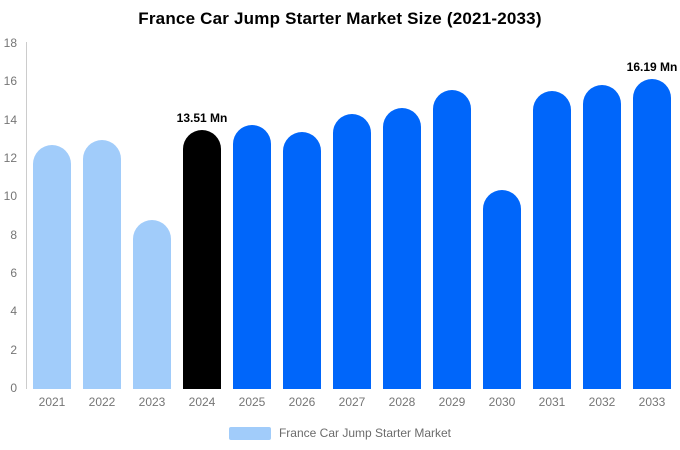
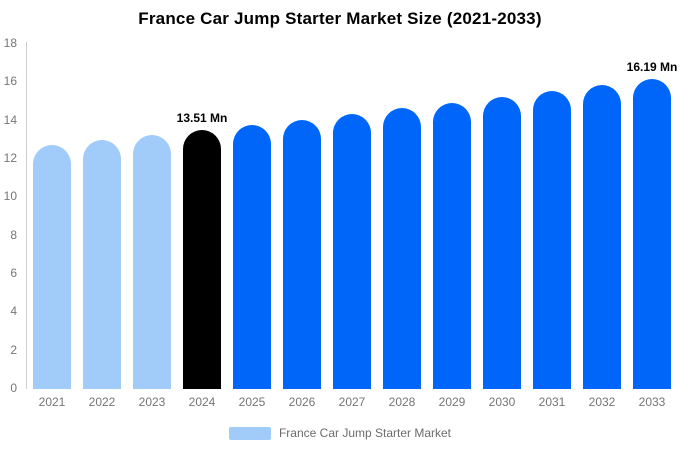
2023: 8.8 -> 13.2
2026: 13.4 -> 14.1
2029: 15.6 -> 14.9
2030: 10.4 -> 15.2
